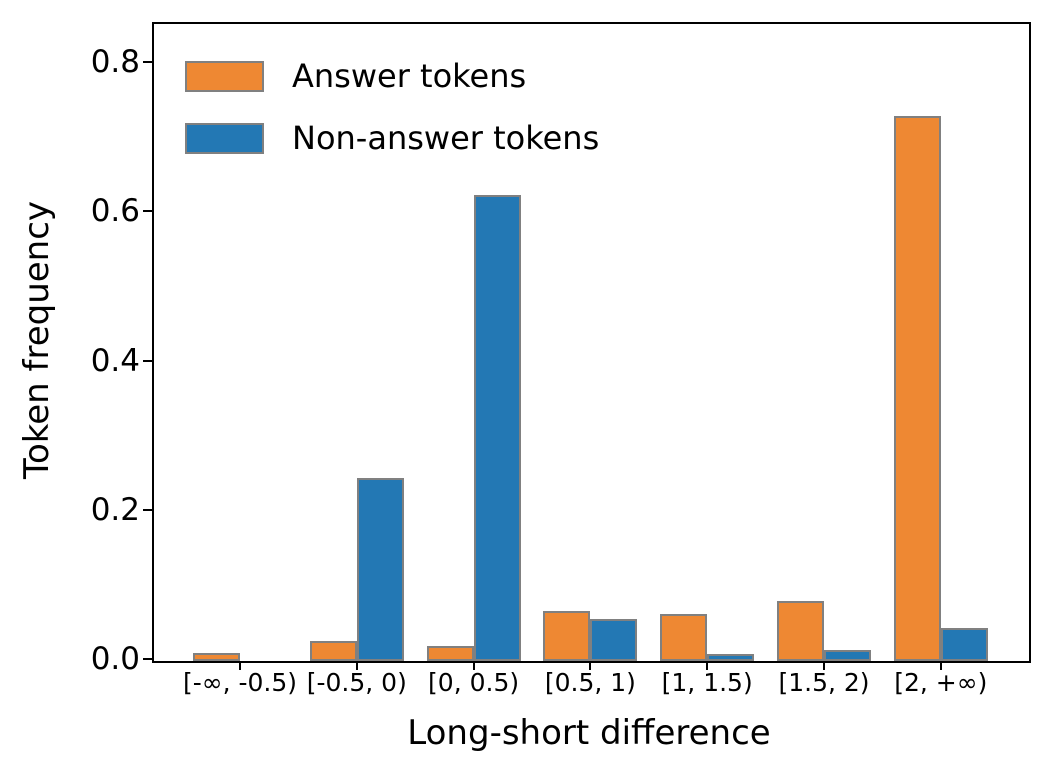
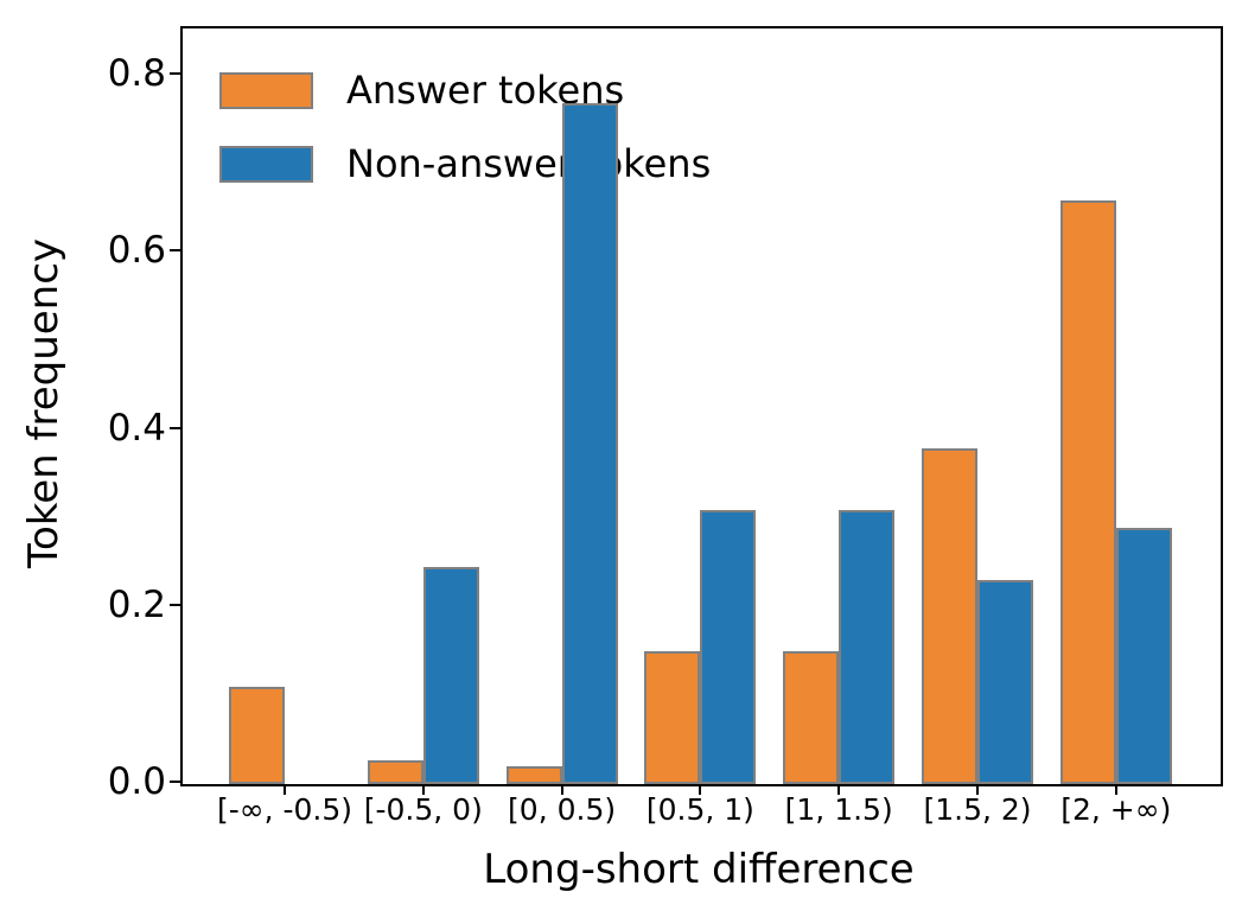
Answer tokens/[-∞, -0.5): 0.01 -> 0.11
Non-answer tokens/[0, 0.5): 0.62 -> 0.77
Answer tokens/[0.5, 1): 0.07 -> 0.15
Non-answer tokens/[0.5, 1): 0.06 -> 0.31
Answer tokens/[1, 1.5): 0.06 -> 0.15
Non-answer tokens/[1, 1.5): 0.01 -> 0.31
Answer tokens/[1.5, 2): 0.08 -> 0.38
Non-answer tokens/[1.5, 2): 0.01 -> 0.23
Answer tokens/[2, +∞): 0.73 -> 0.66
Non-answer tokens/[2, +∞): 0.04 -> 0.29
